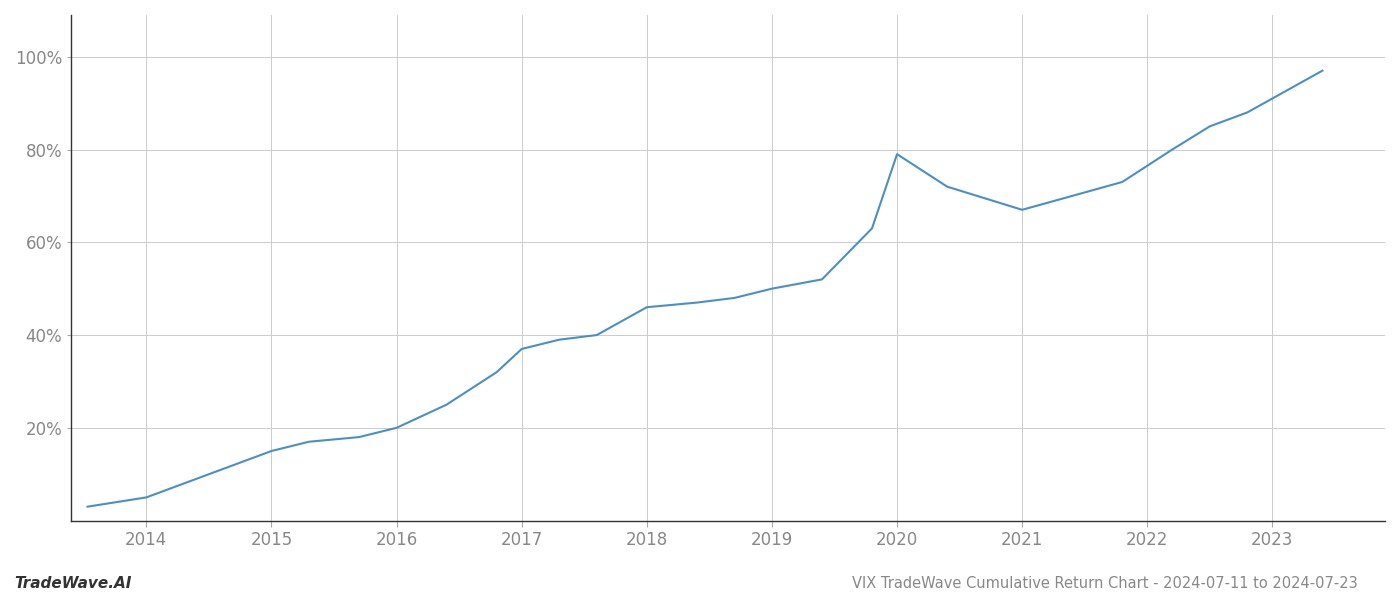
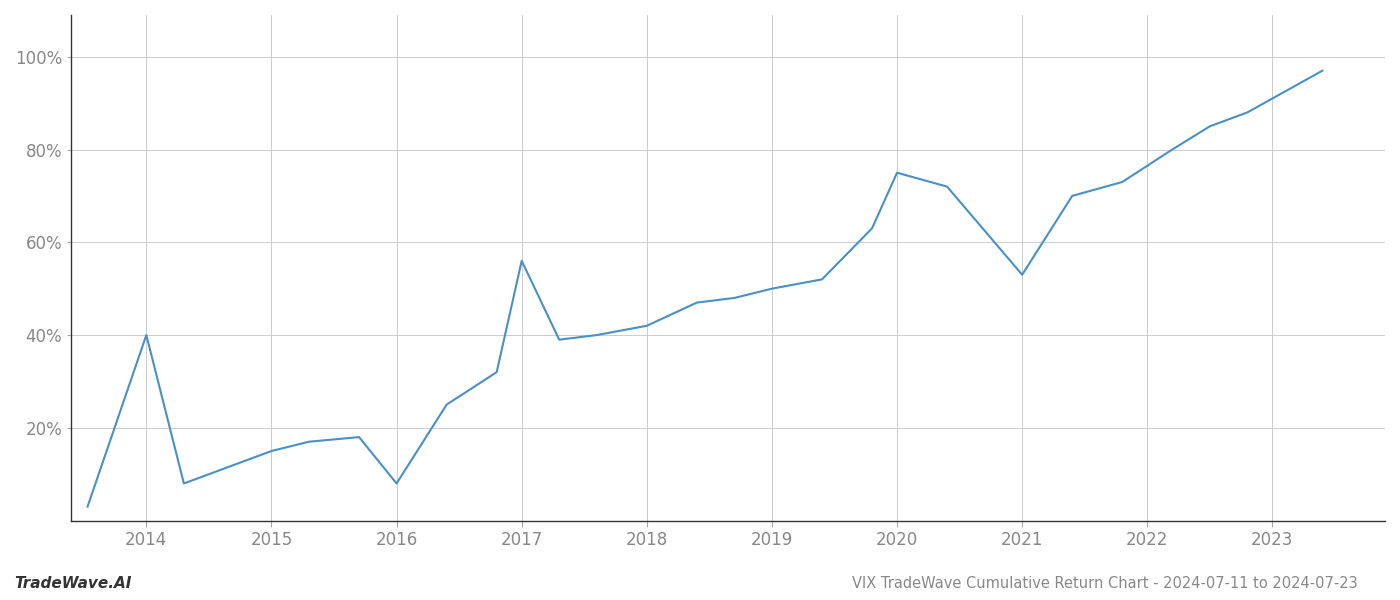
2014: 5% -> 40%
2016: 20% -> 8%
2017: 37% -> 56%
2018: 46% -> 42%
2020: 79% -> 75%
2021: 67% -> 53%
